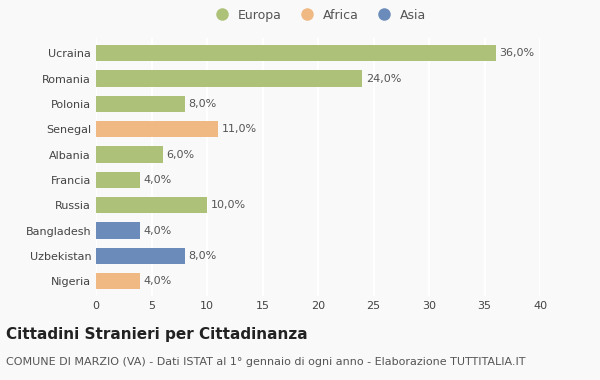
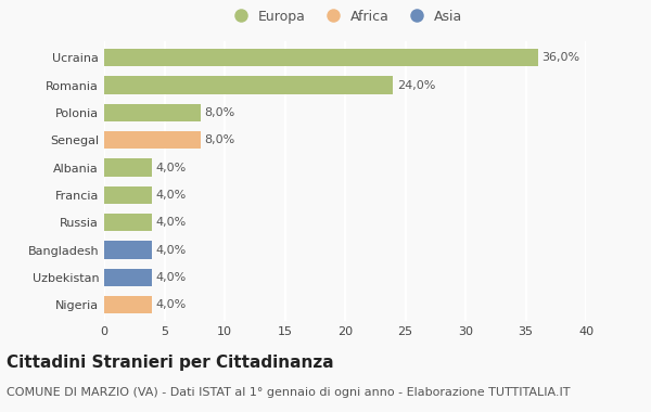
Senegal: 11,0% -> 8,0%
Albania: 6,0% -> 4,0%
Russia: 10,0% -> 4,0%
Uzbekistan: 8,0% -> 4,0%
